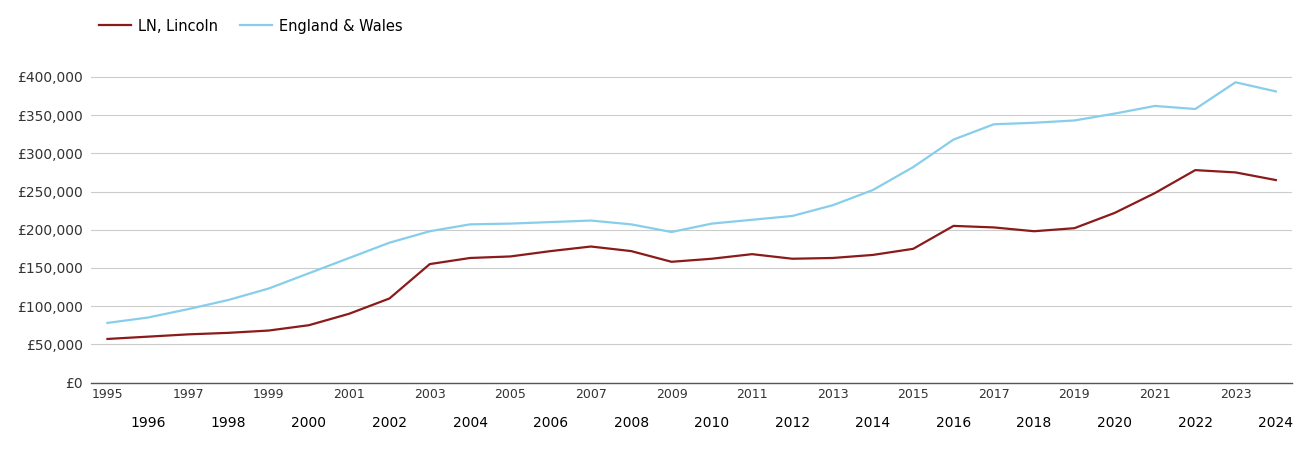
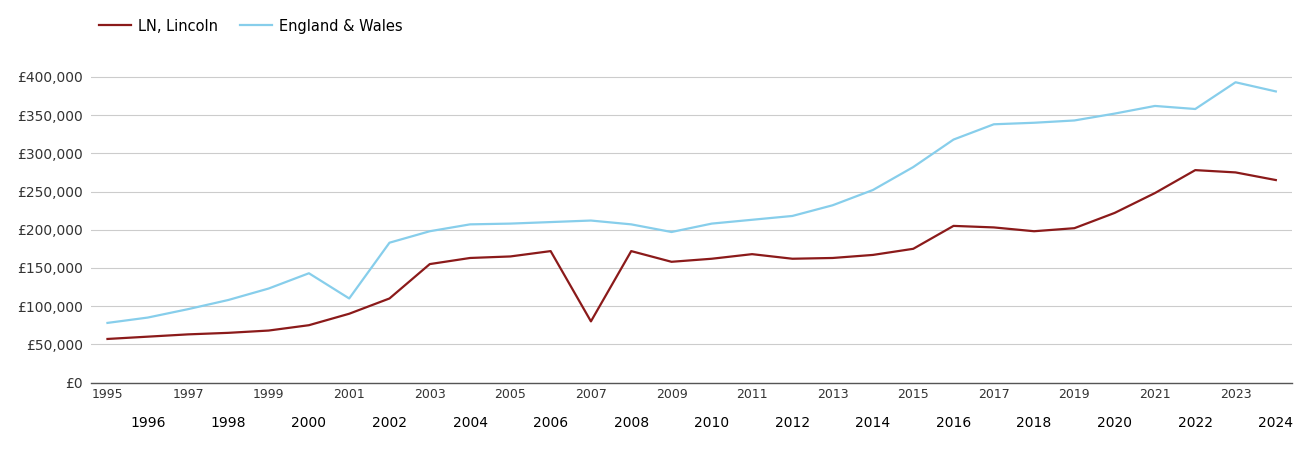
England & Wales/2001: £163,000 -> £110,000
LN, Lincoln/2007: £178,000 -> £80,000
